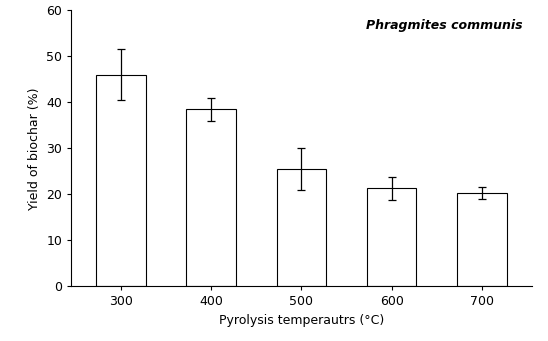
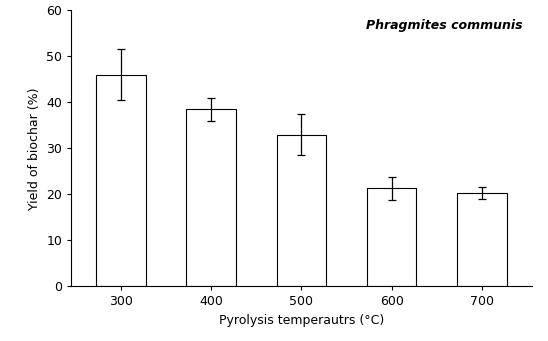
500: 25.5 -> 33.0
